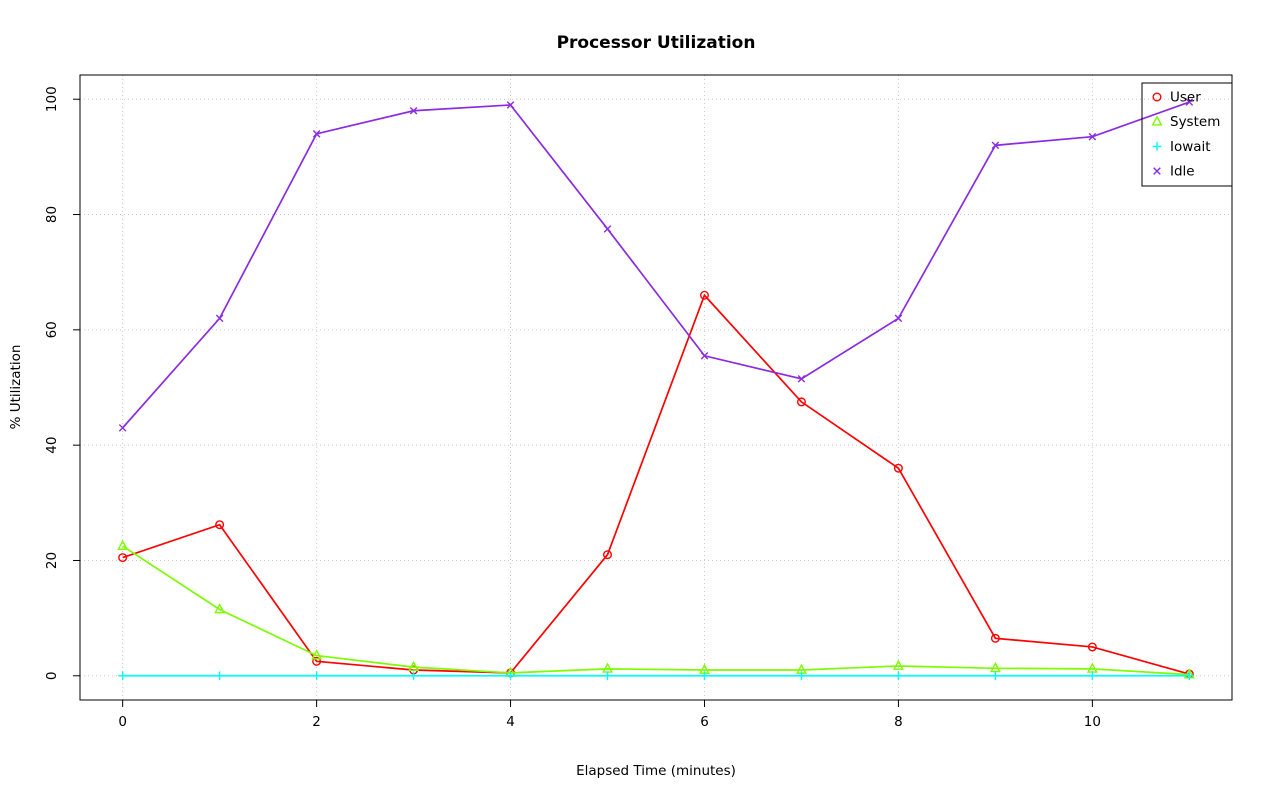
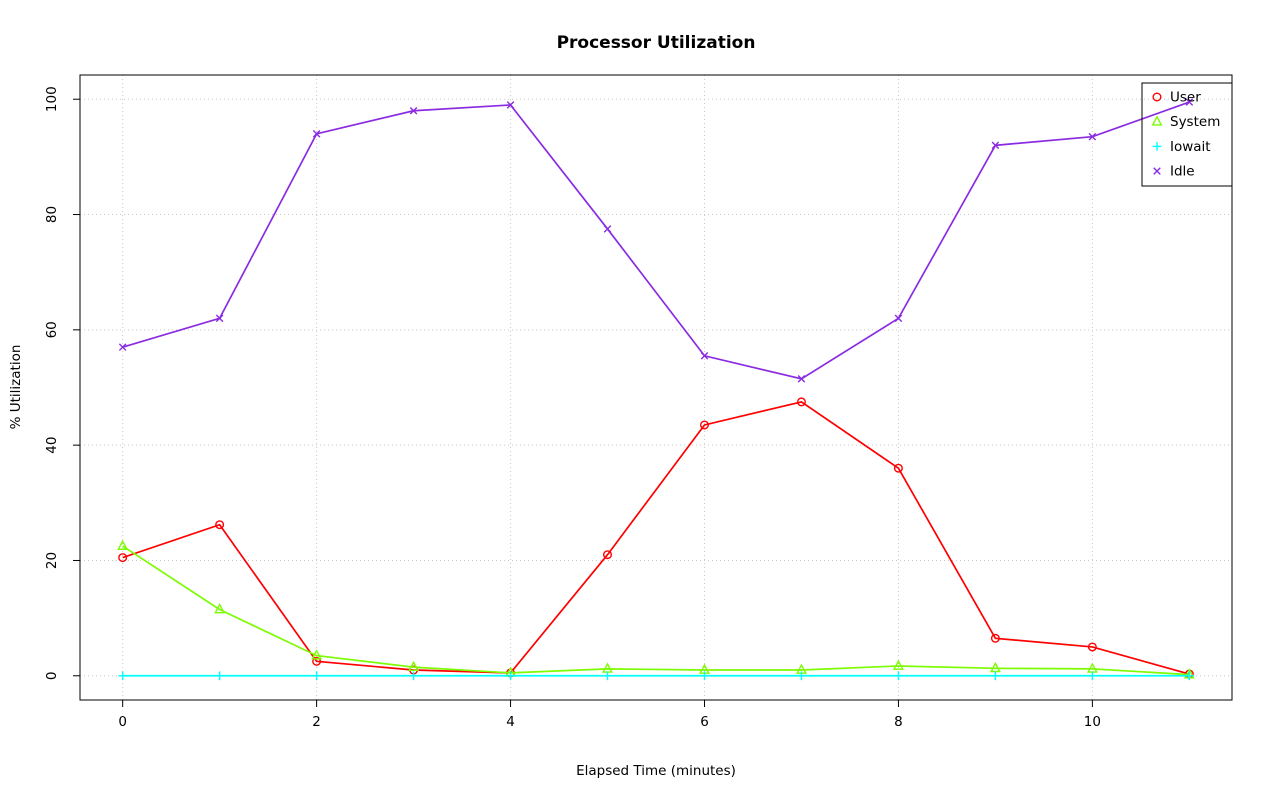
Idle/0: 43 -> 57
User/6: 66 -> 44
